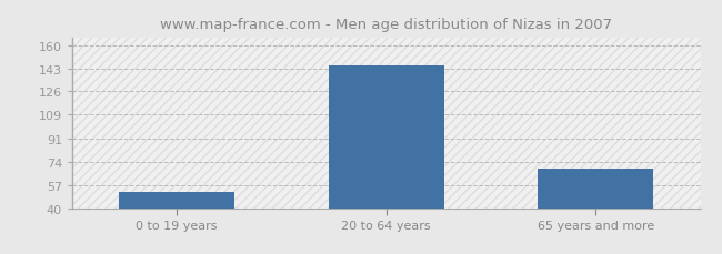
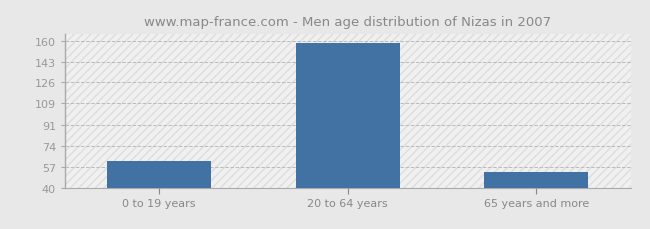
0 to 19 years: 52 -> 62
20 to 64 years: 145 -> 158
65 years and more: 69 -> 53
